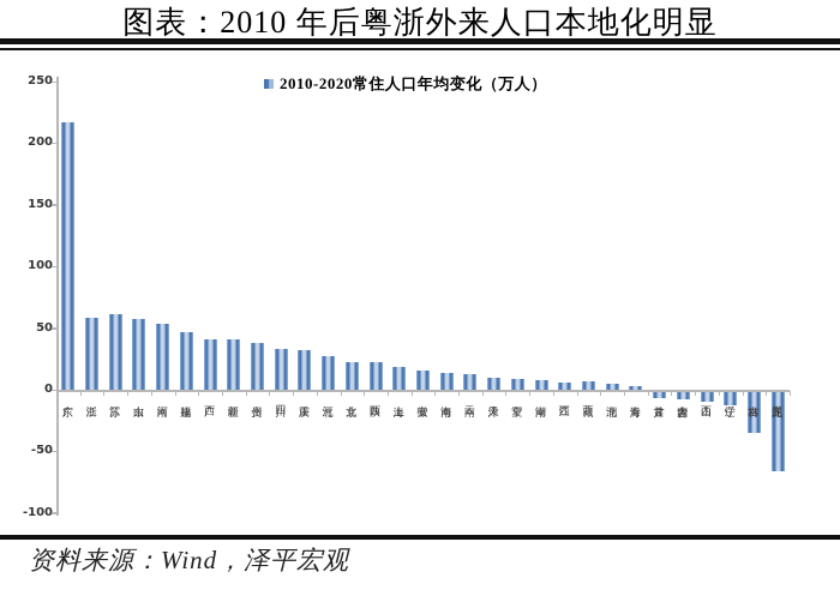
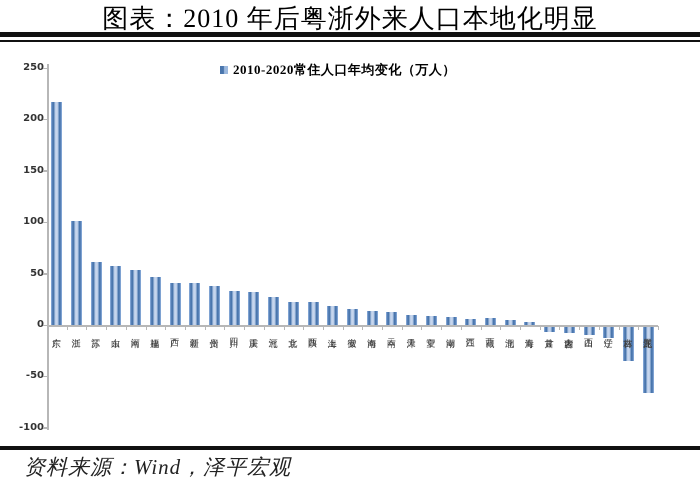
浙江: 58 -> 101
